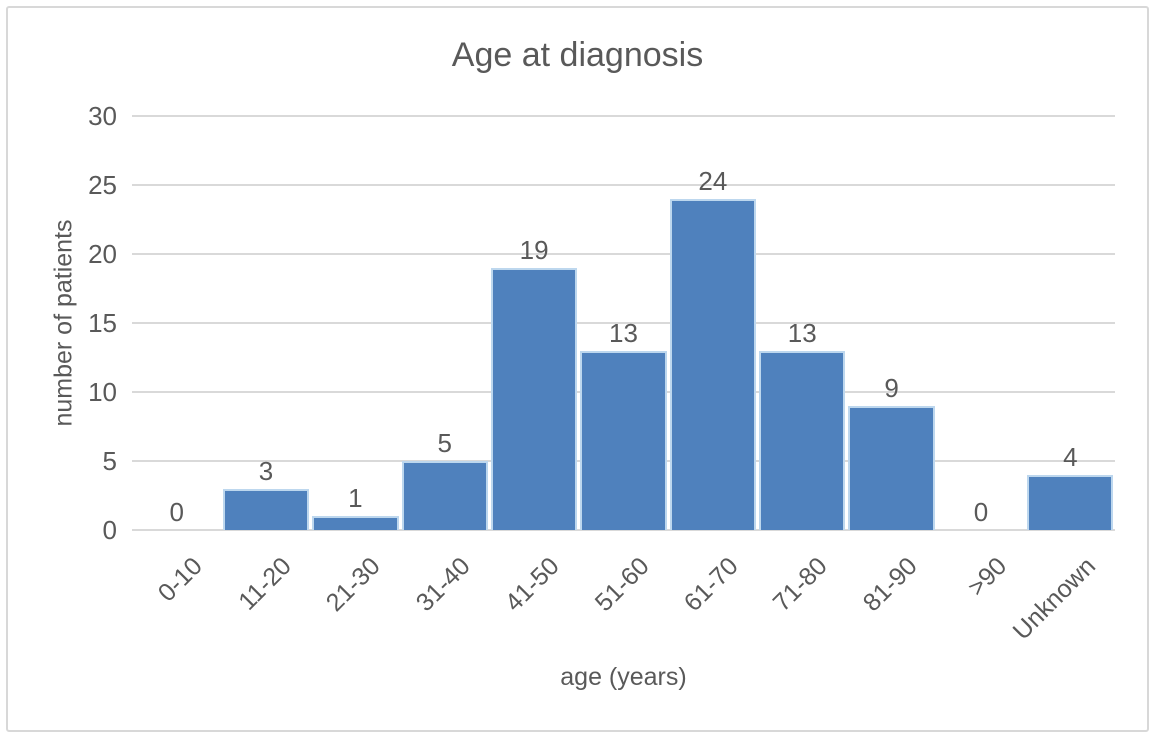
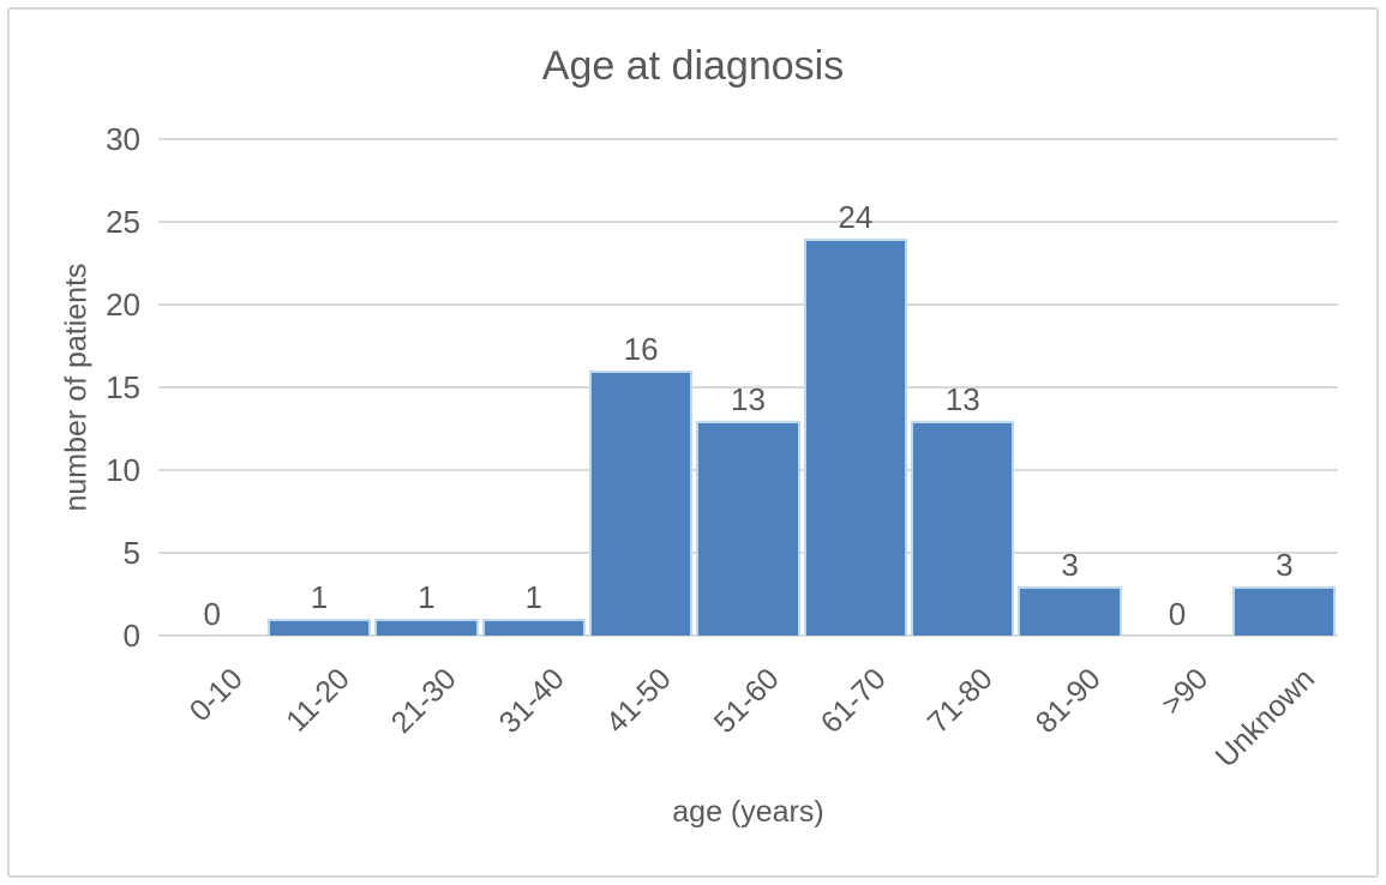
11-20: 3 -> 1
31-40: 5 -> 1
41-50: 19 -> 16
81-90: 9 -> 3
Unknown: 4 -> 3
